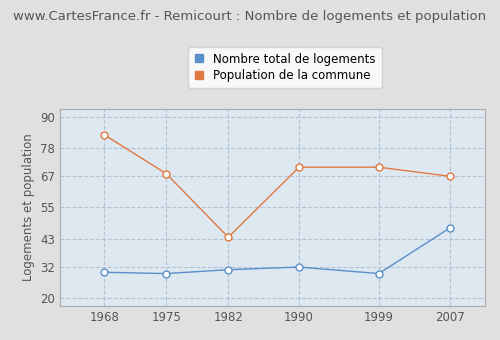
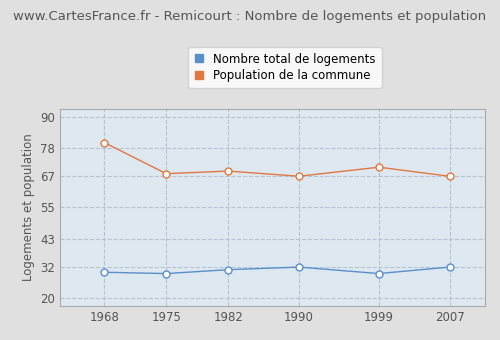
Population de la commune/1968: 83.0 -> 80.0
Population de la commune/1982: 43.5 -> 69.0
Population de la commune/1990: 70.5 -> 67.0
Nombre total de logements/2007: 47.0 -> 32.0
